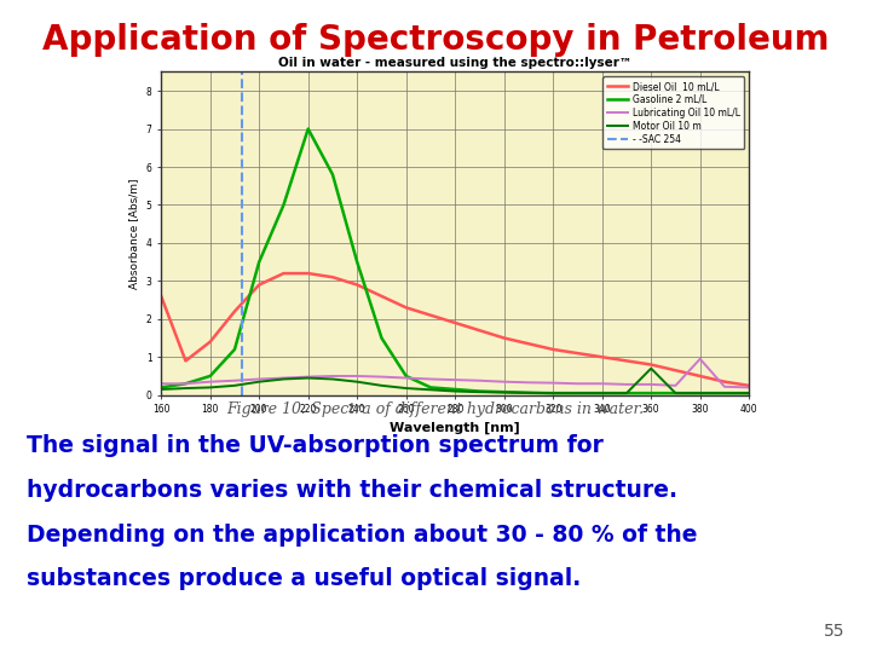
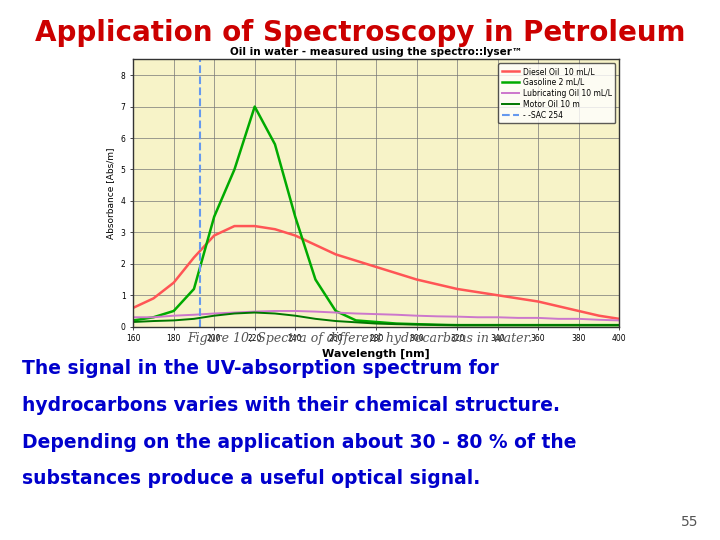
Diesel Oil 10 mL/L/160: 2.60 -> 0.60
Motor Oil 10 m/360: 0.70 -> 0.05
Lubricating Oil 10 mL/L/380: 0.95 -> 0.25
